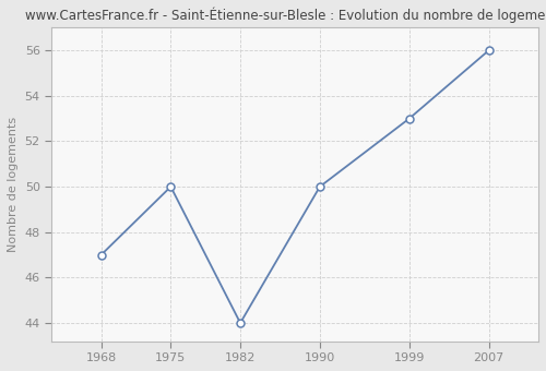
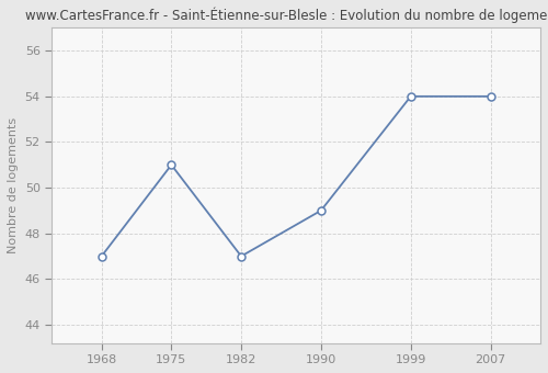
1975: 50 -> 51
1982: 44 -> 47
1990: 50 -> 49
1999: 53 -> 54
2007: 56 -> 54
